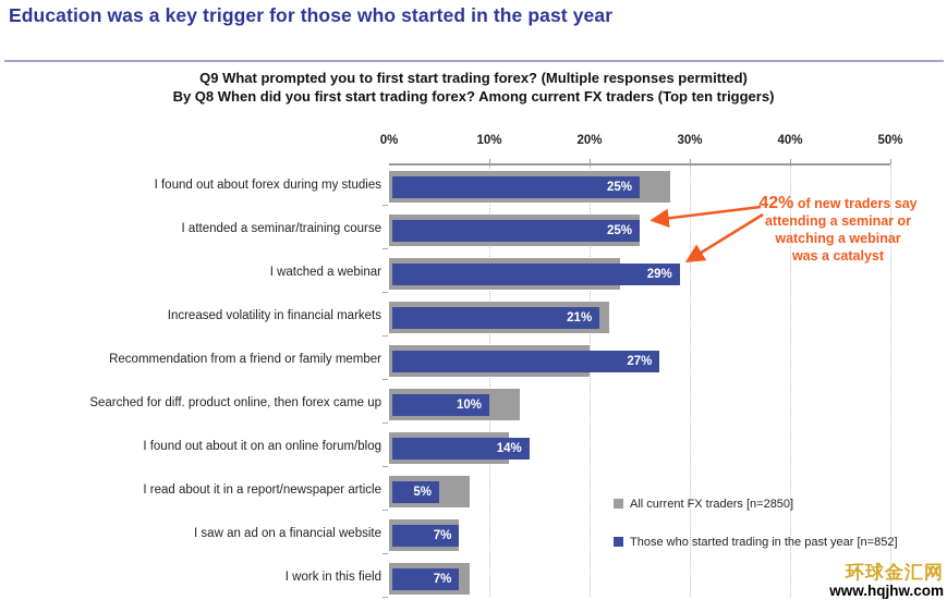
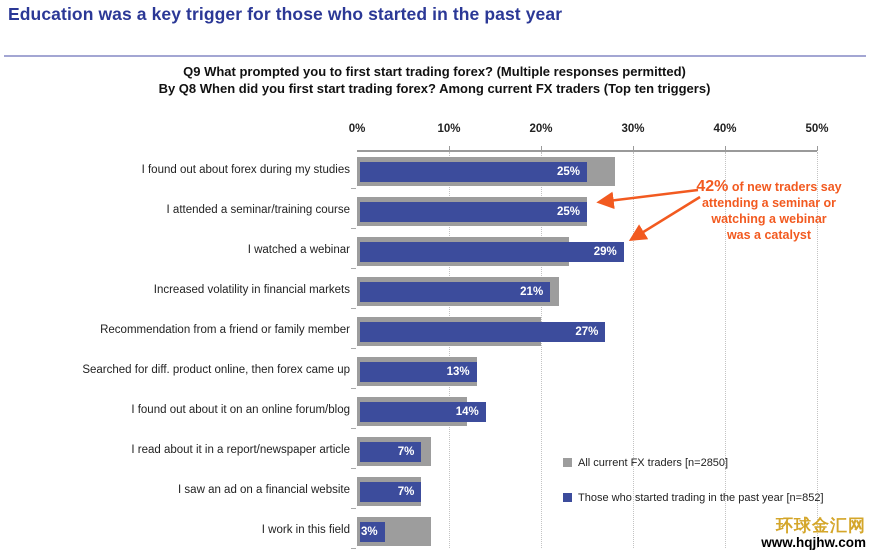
Those who started trading in the past year [n=852]/Searched for diff. product online, then forex came up: 10% -> 13%
Those who started trading in the past year [n=852]/I read about it in a report/newspaper article: 5% -> 7%
Those who started trading in the past year [n=852]/I work in this field: 7% -> 3%
